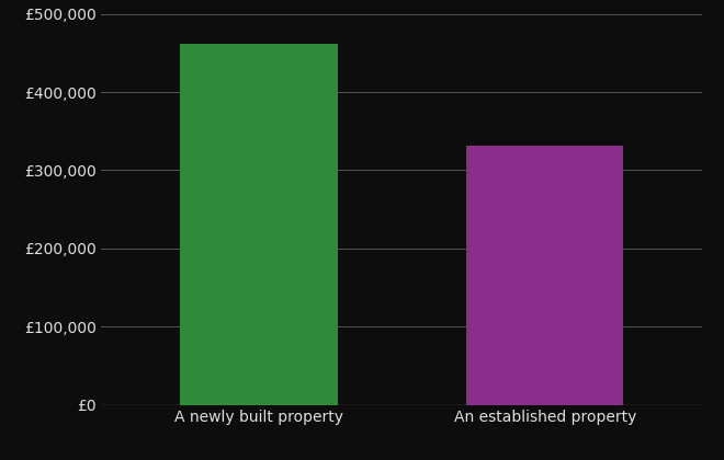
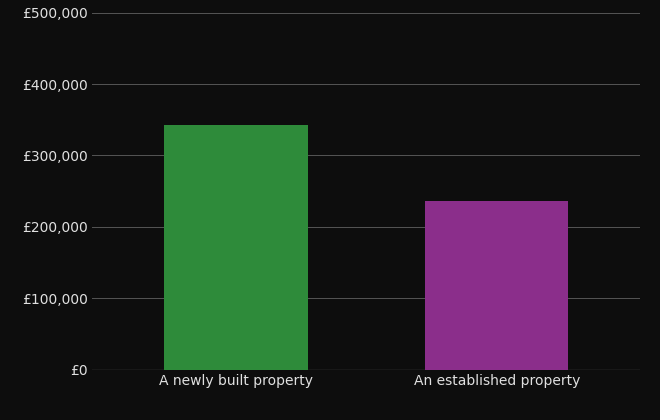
A newly built property: £462,000 -> £342,000
An established property: £332,000 -> £236,000
